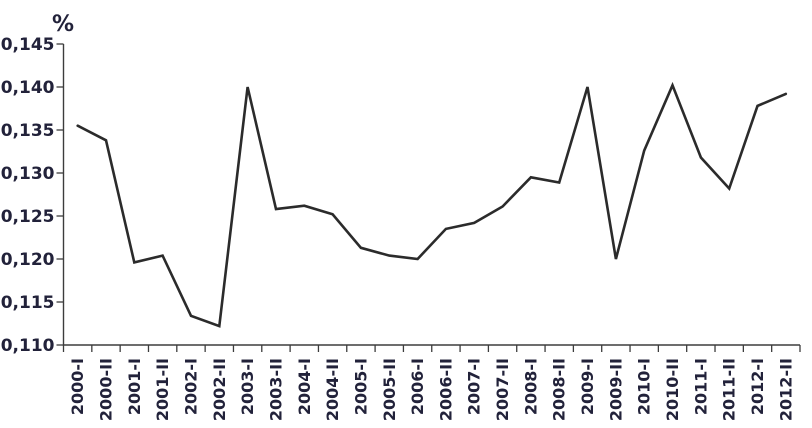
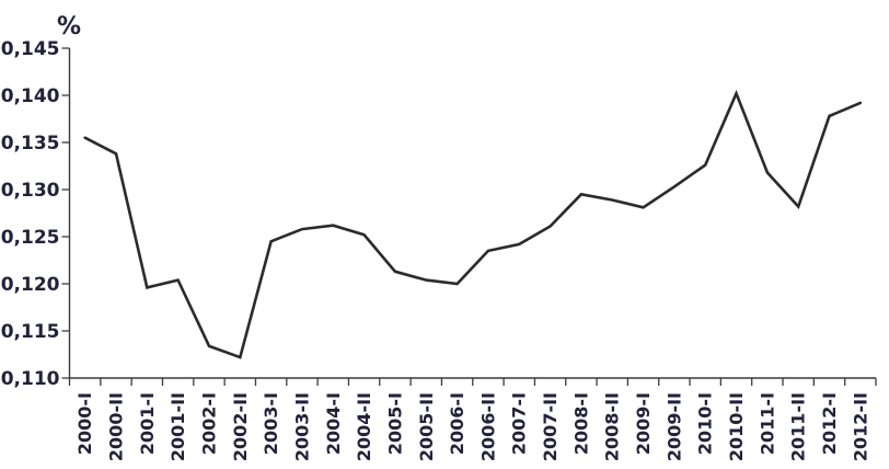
2003-I: 0,14 -> 0,12
2009-I: 0,14 -> 0,13
2009-II: 0,12 -> 0,13
